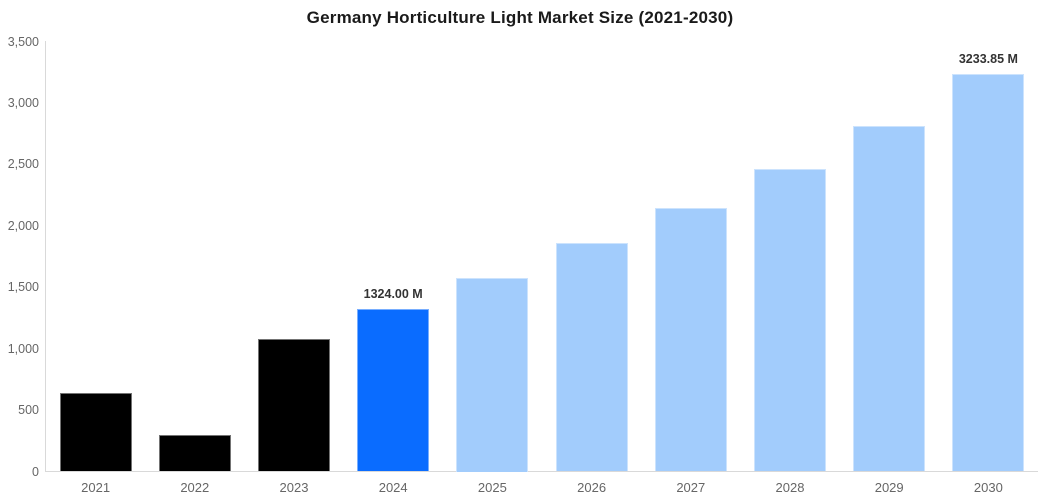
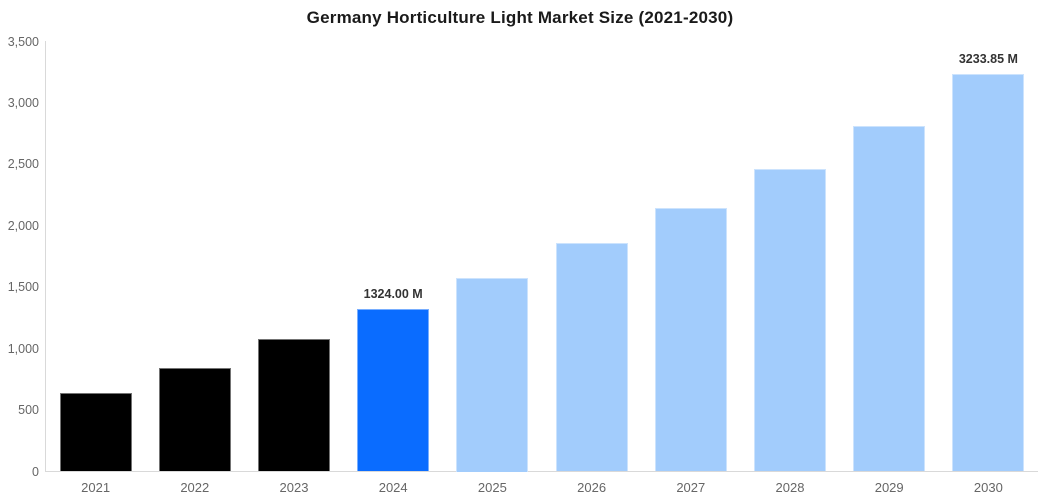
2022: 300 -> 840
